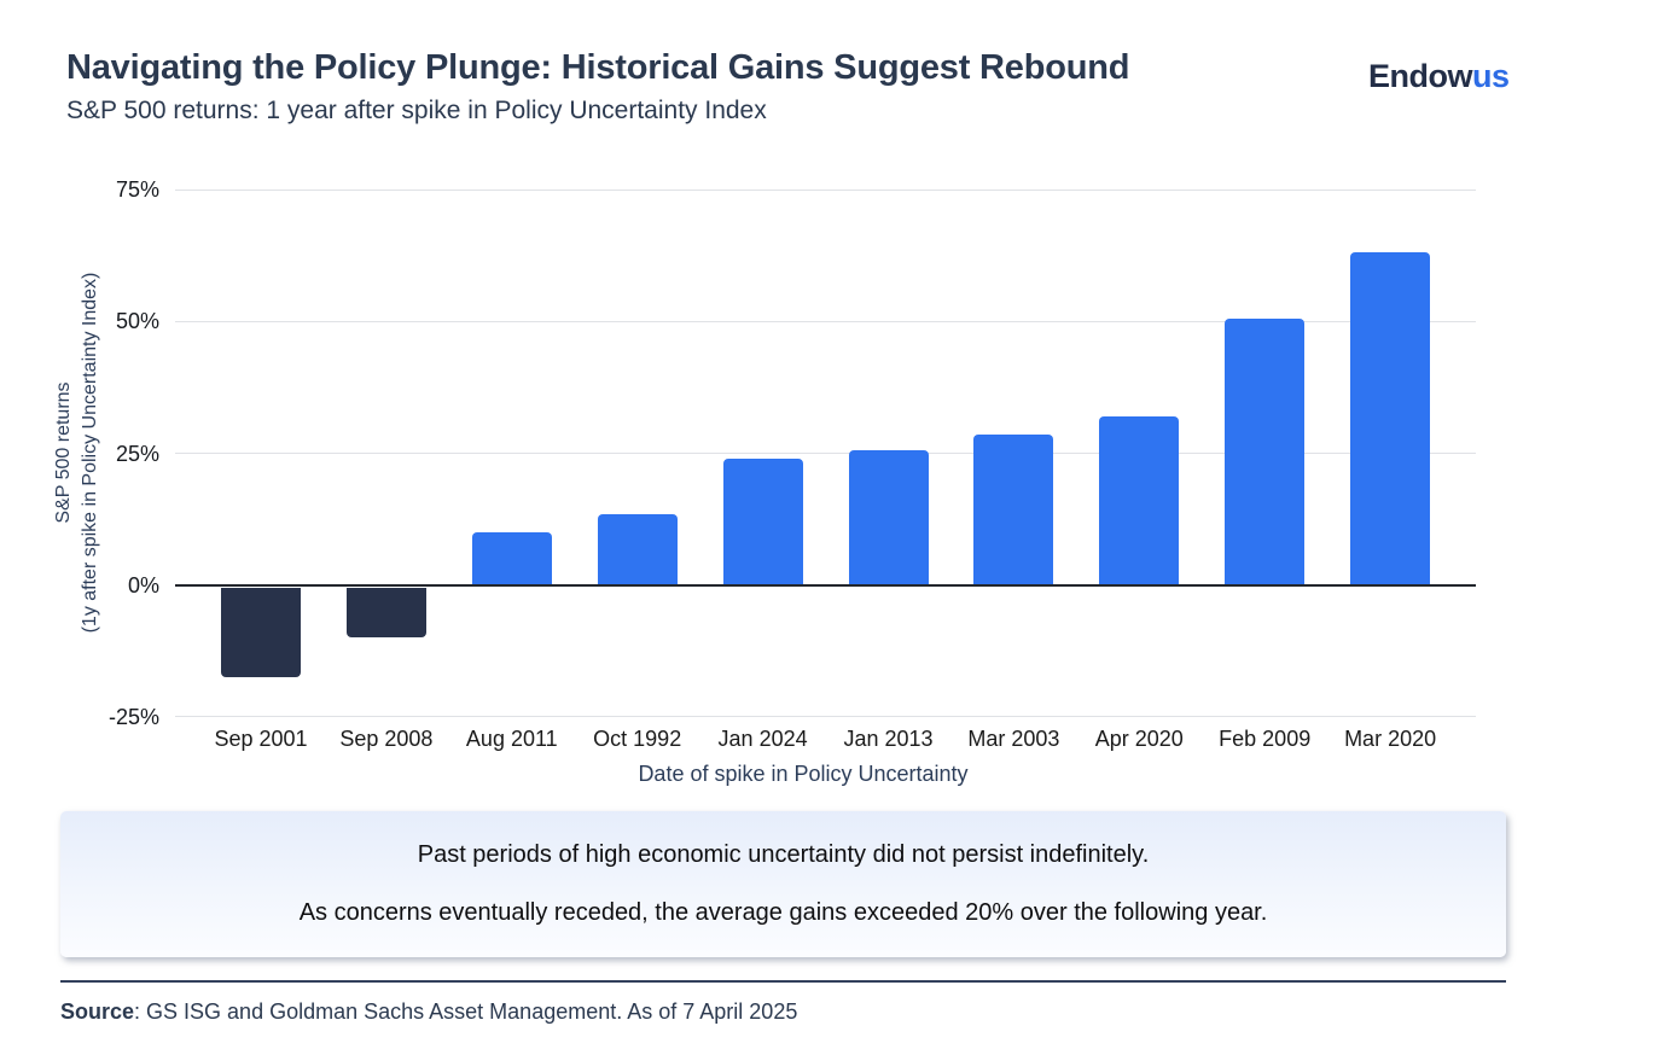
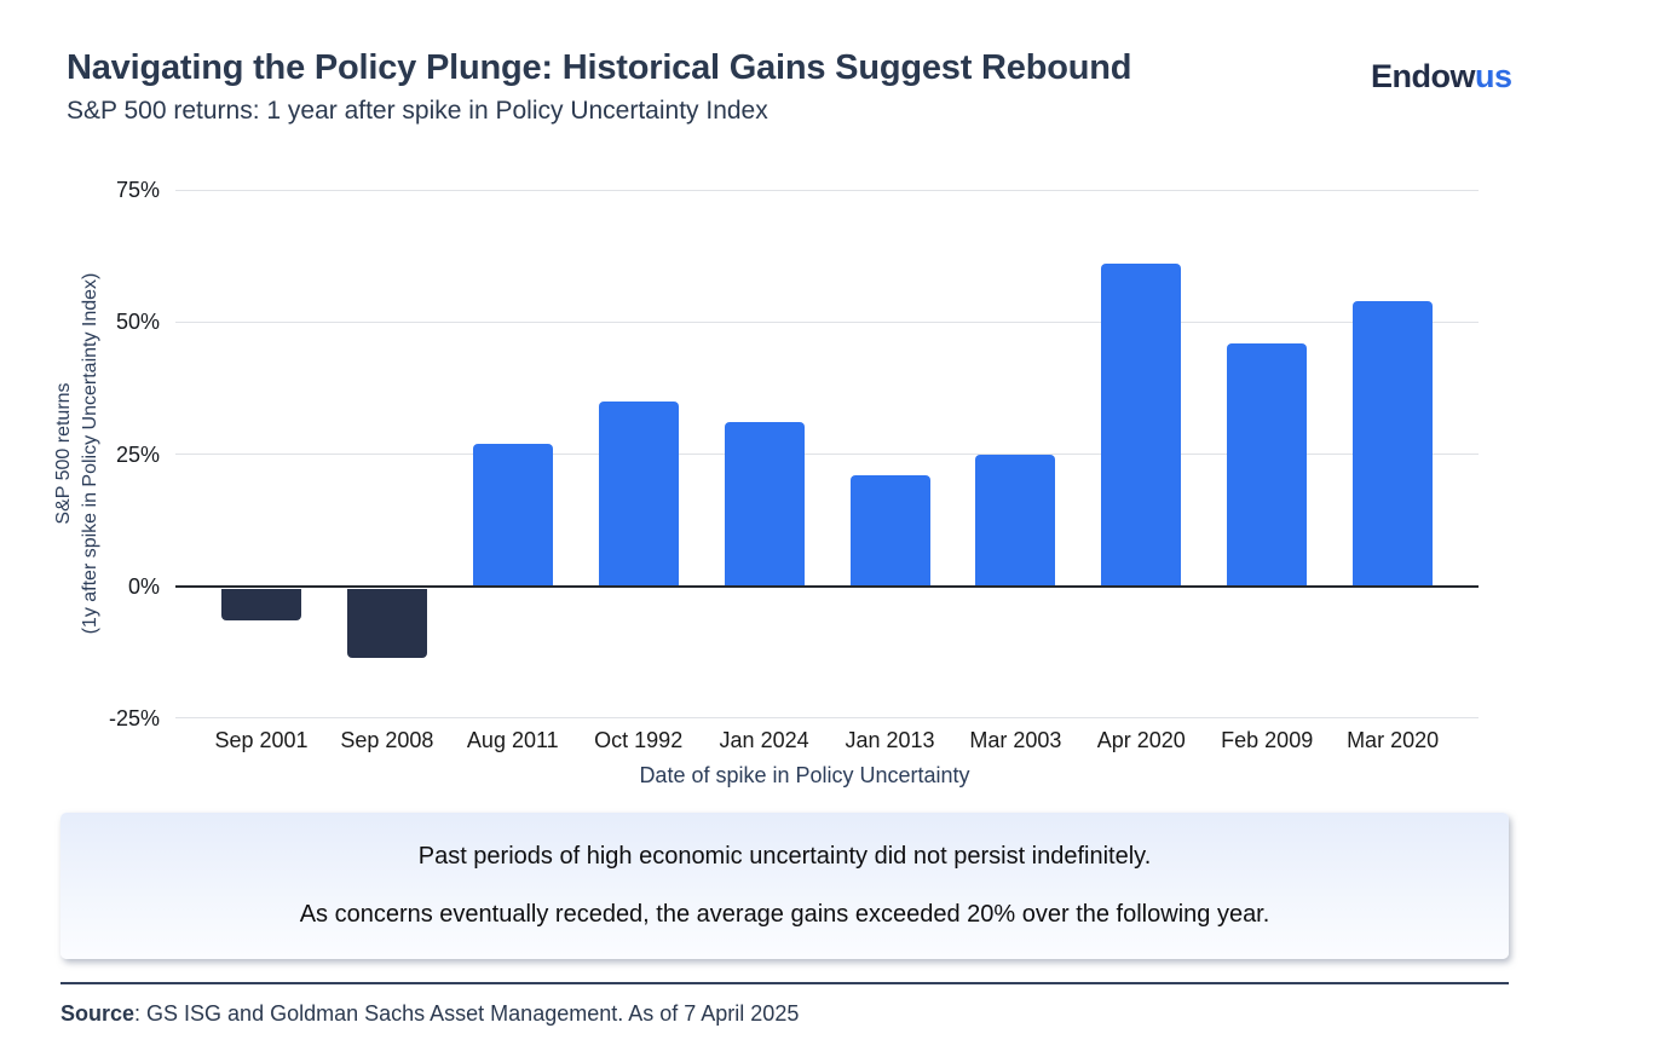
Sep 2001: -17% -> -6%
Sep 2008: -10% -> -13%
Aug 2011: 10% -> 27%
Oct 1992: 14% -> 35%
Jan 2024: 24% -> 31%
Jan 2013: 26% -> 21%
Mar 2003: 28% -> 25%
Apr 2020: 32% -> 61%
Feb 2009: 50% -> 46%
Mar 2020: 63% -> 54%
